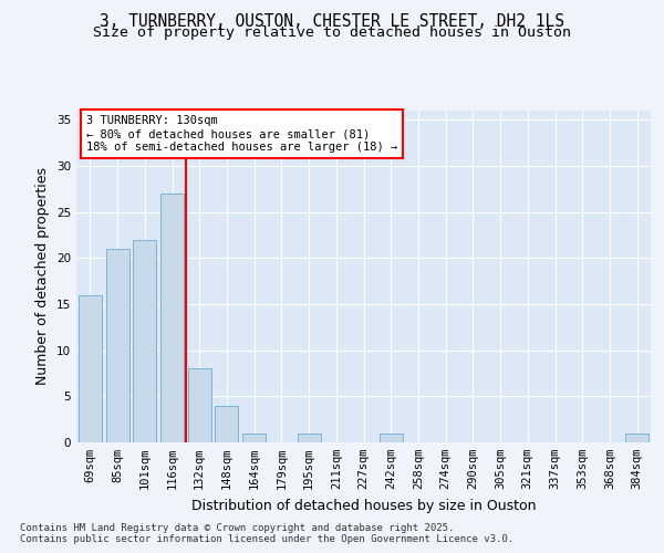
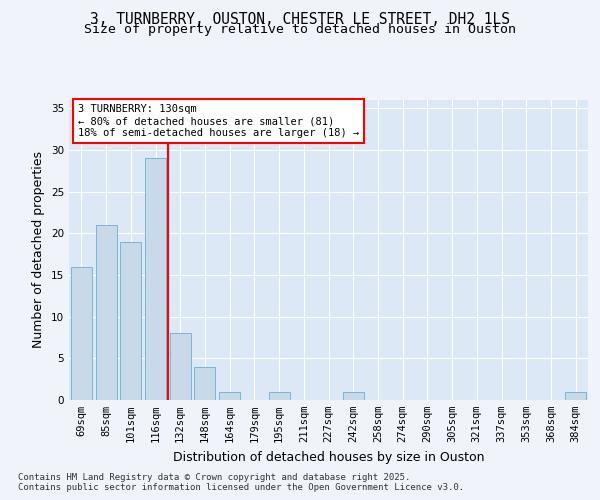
101sqm: 22 -> 19
116sqm: 27 -> 29
